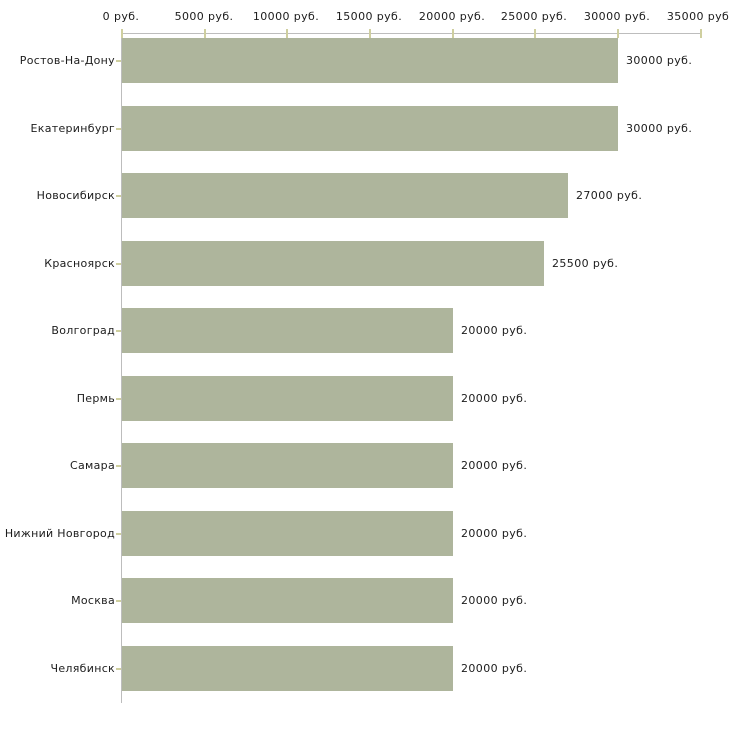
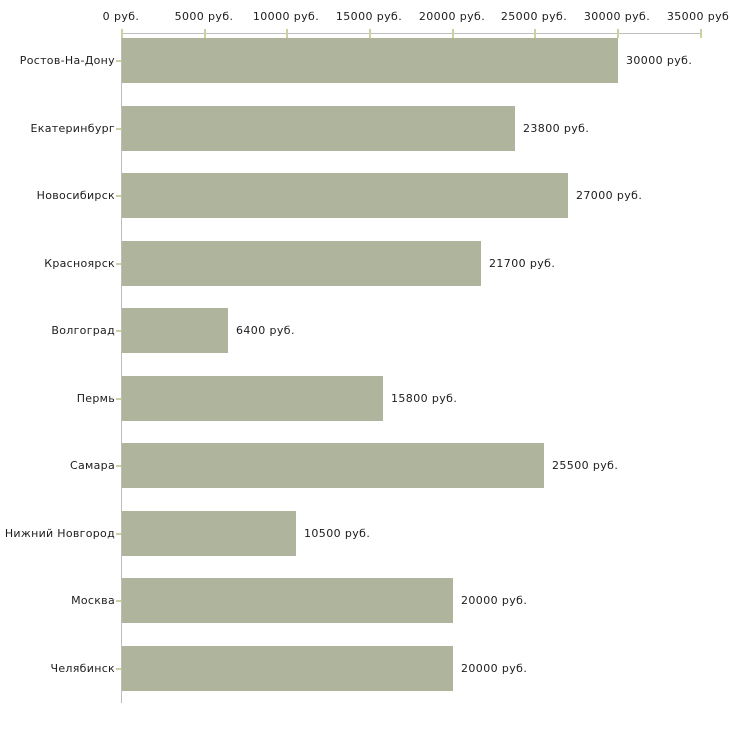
Екатеринбург: 30000 -> 23800
Красноярск: 25500 -> 21700
Волгоград: 20000 -> 6400
Пермь: 20000 -> 15800
Самара: 20000 -> 25500
Нижний Новгород: 20000 -> 10500
